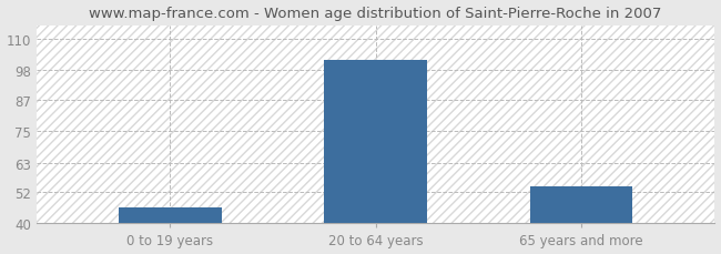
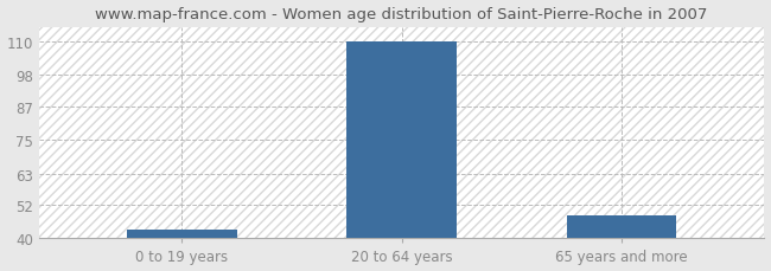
0 to 19 years: 46 -> 43
20 to 64 years: 102 -> 110
65 years and more: 54 -> 48
